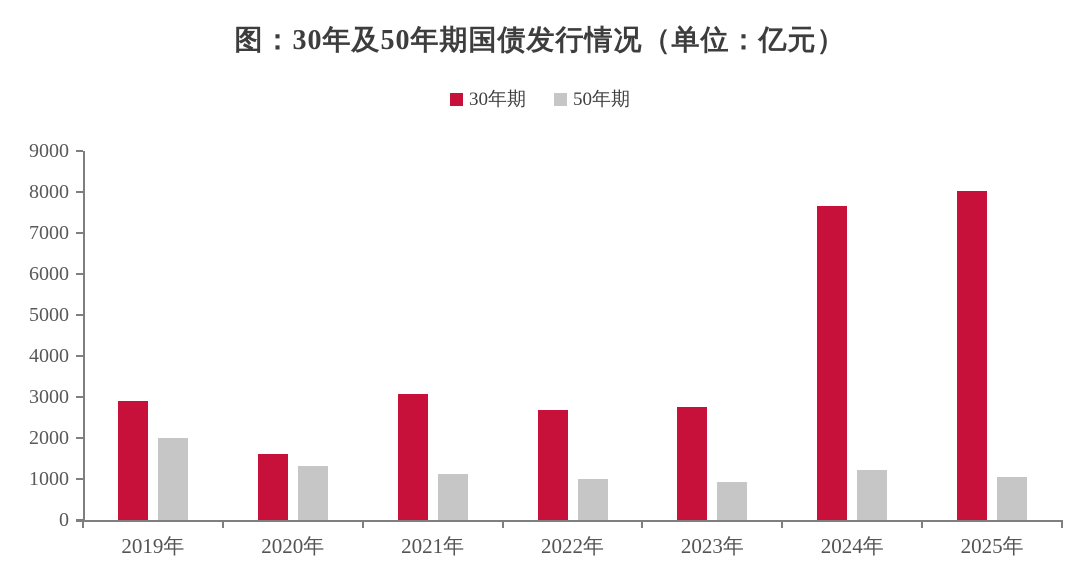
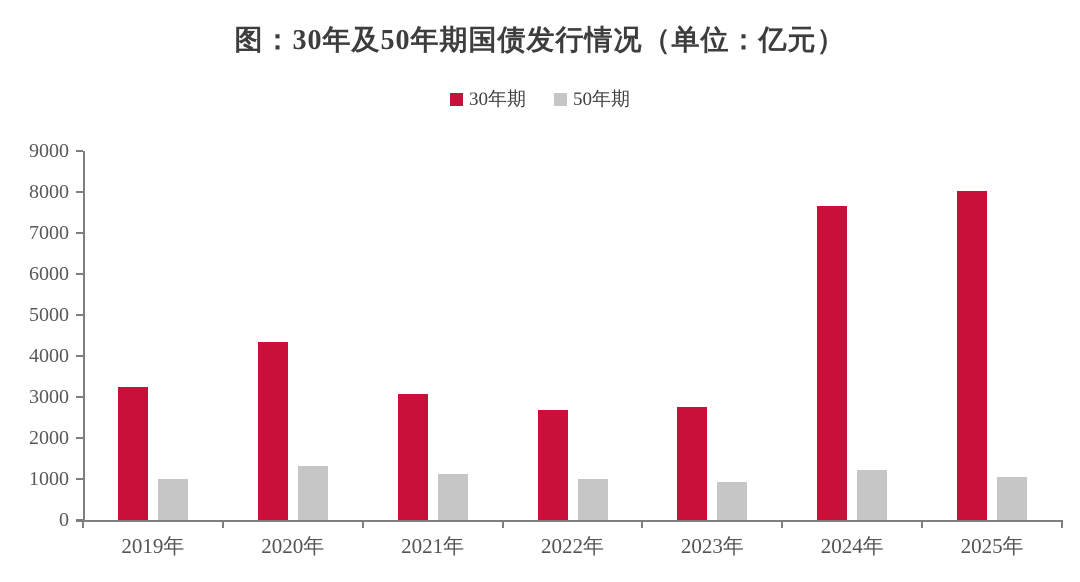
30年期/2019年: 2900 -> 3200
50年期/2019年: 2000 -> 1000
30年期/2020年: 1600 -> 4300
